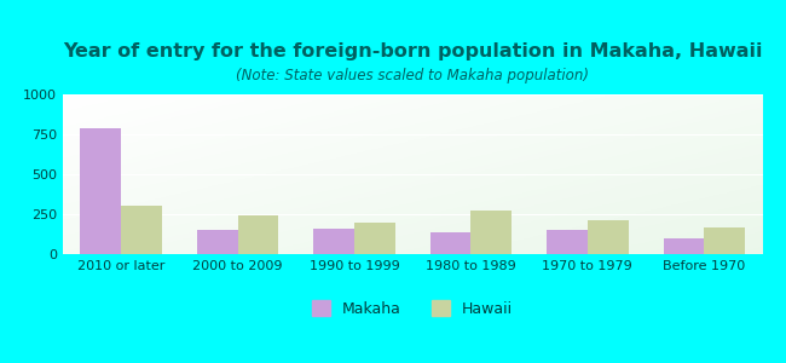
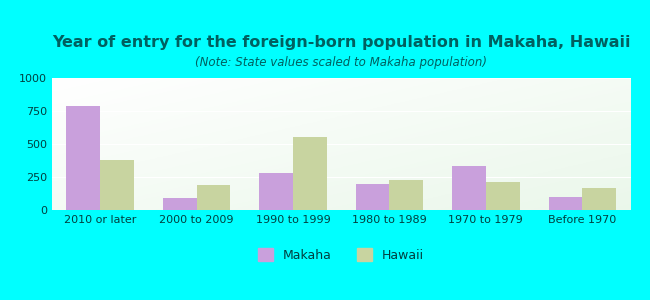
Hawaii/2010 or later: 300 -> 380
Makaha/2000 to 2009: 160 -> 90
Hawaii/2000 to 2009: 240 -> 190
Makaha/1990 to 1999: 160 -> 280
Hawaii/1990 to 1999: 200 -> 550
Makaha/1980 to 1989: 140 -> 200
Hawaii/1980 to 1989: 270 -> 230
Makaha/1970 to 1979: 160 -> 330
